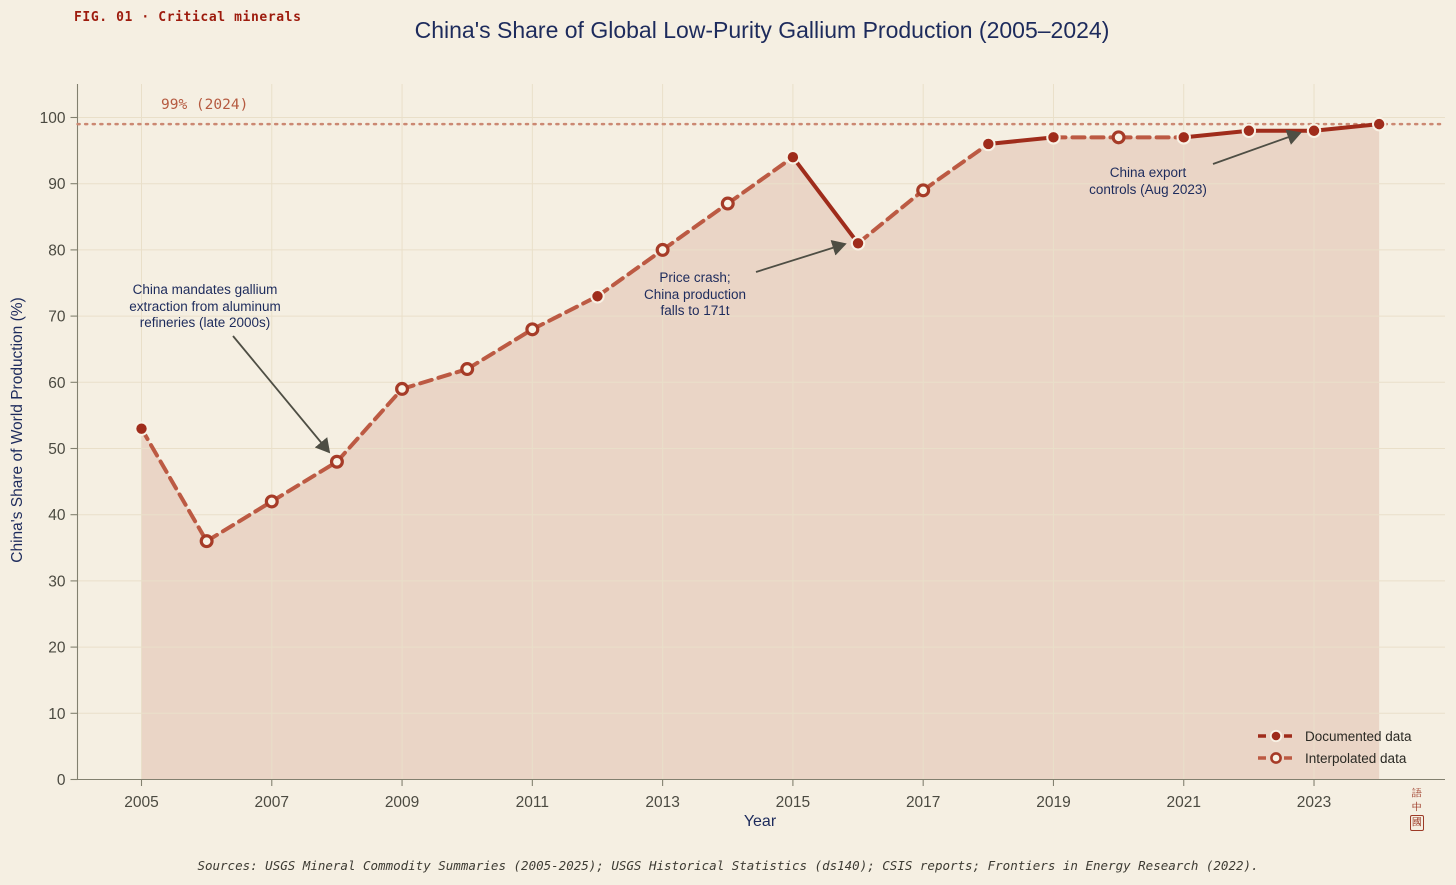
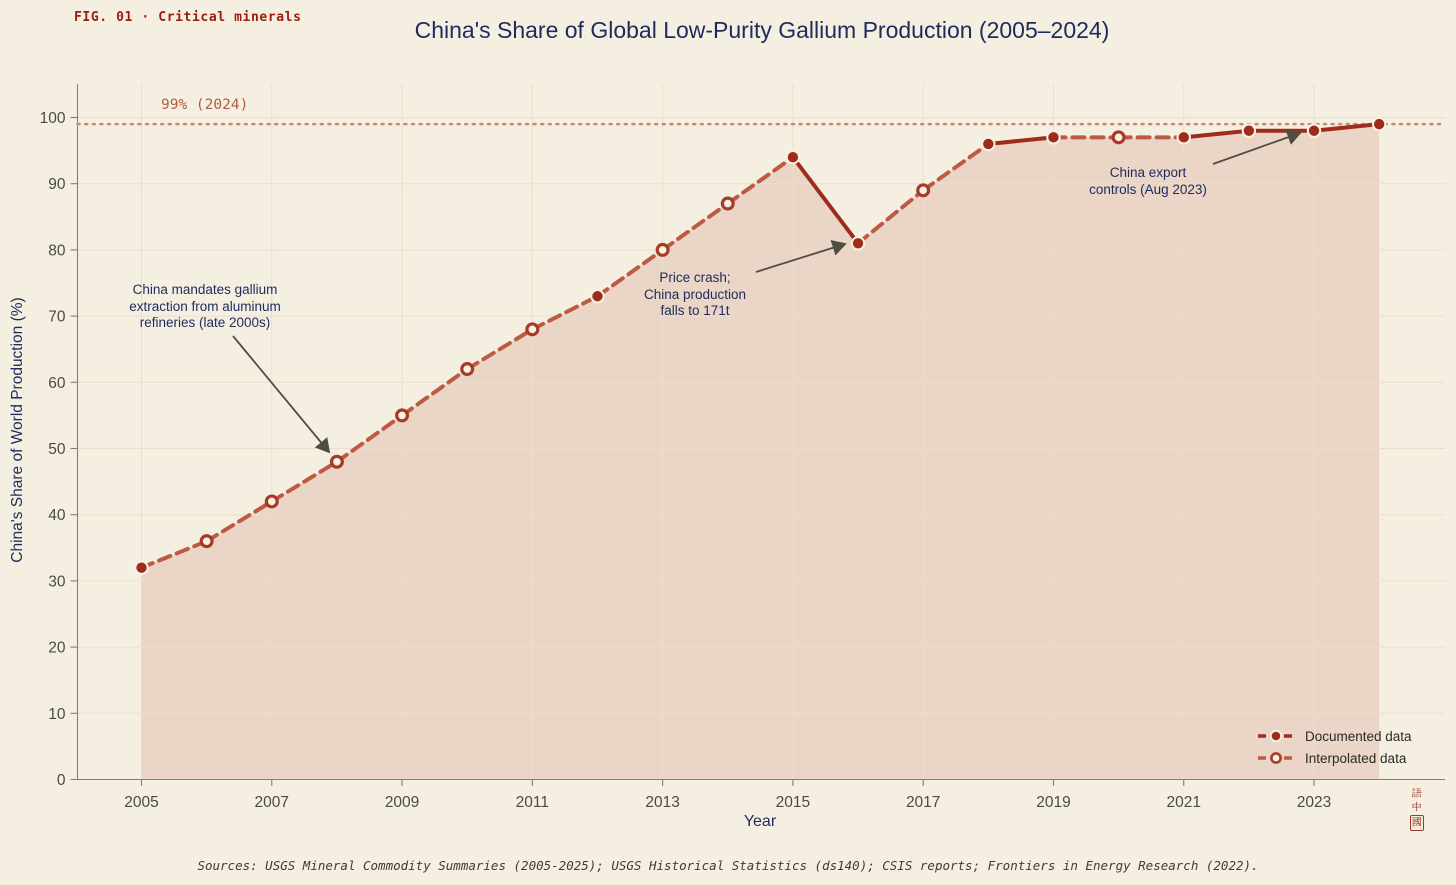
2005: 53 -> 32
2009: 59 -> 55
